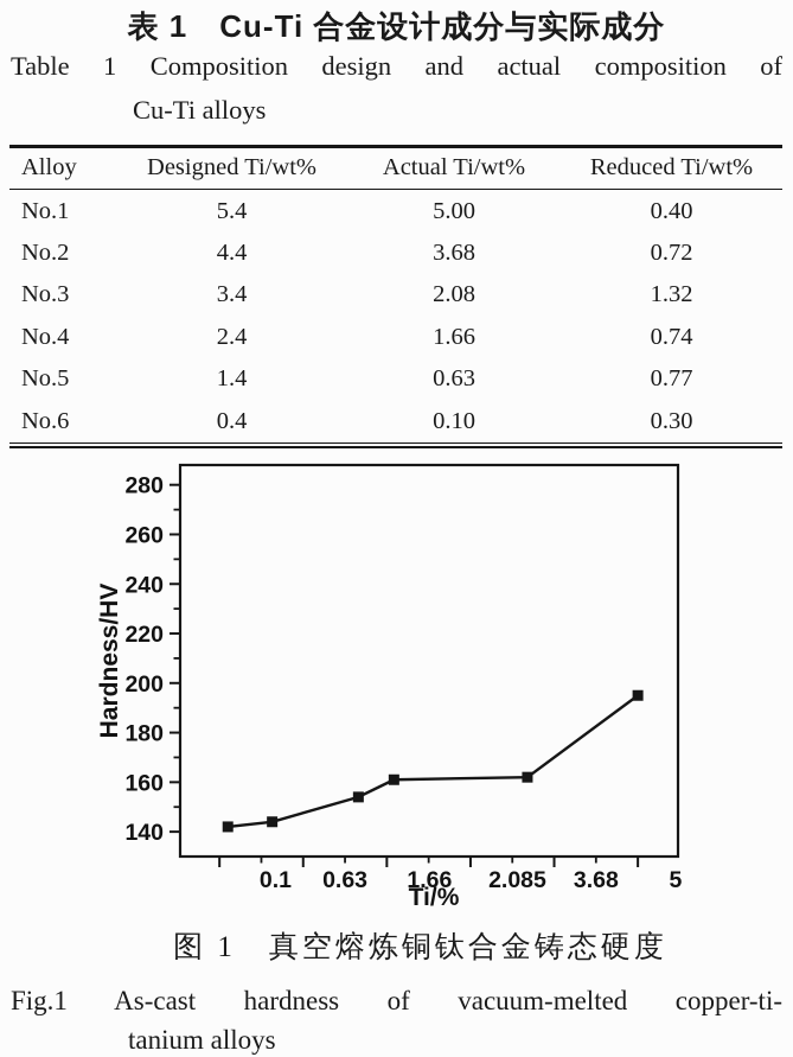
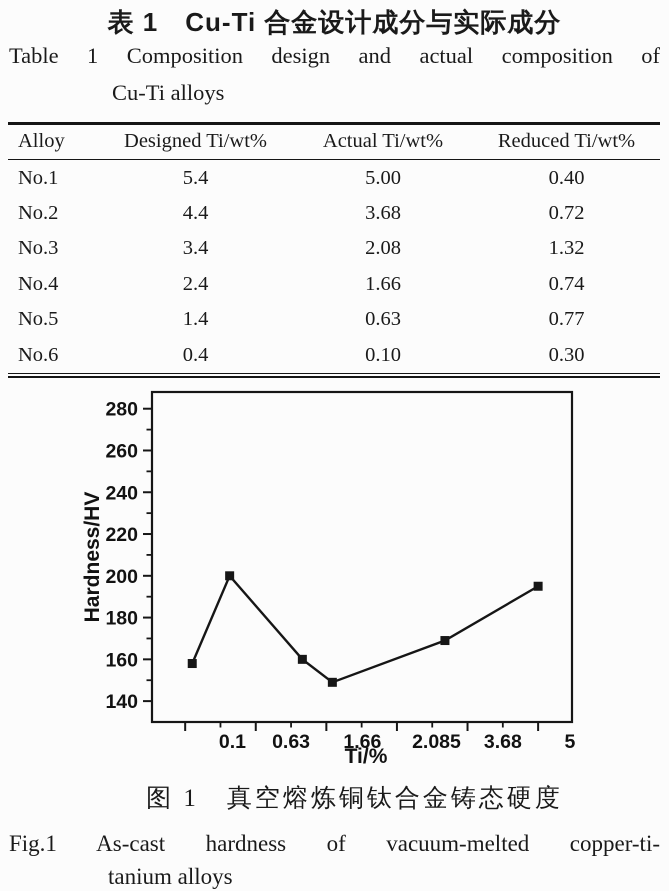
0.1: 142 -> 158
0.63: 144 -> 200
1.66: 154 -> 160
2.085: 161 -> 149
3.68: 162 -> 169
